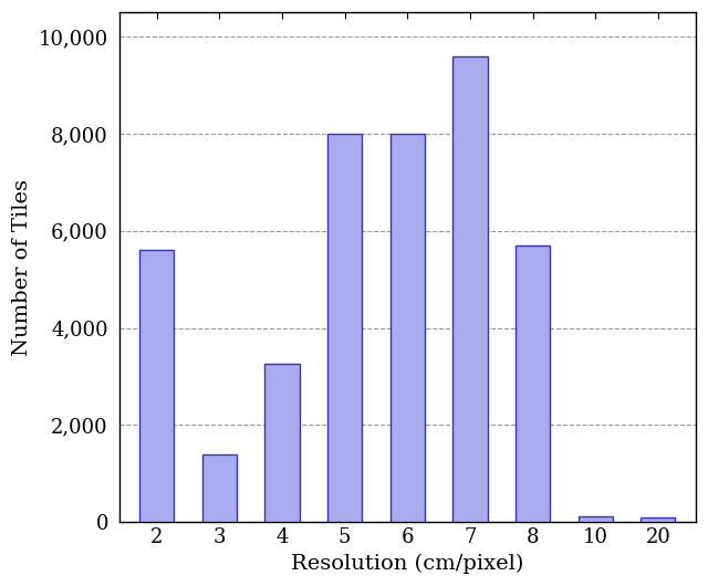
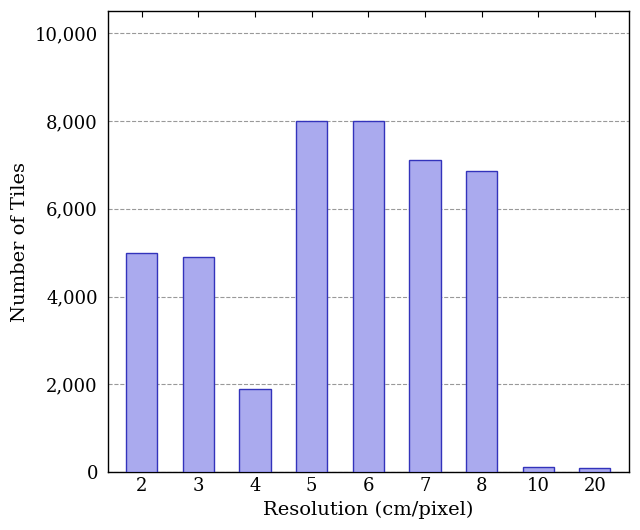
2: 5,600 -> 5,000
3: 1,400 -> 4,900
4: 3,250 -> 1,900
7: 9,600 -> 7,100
8: 5,700 -> 6,850
